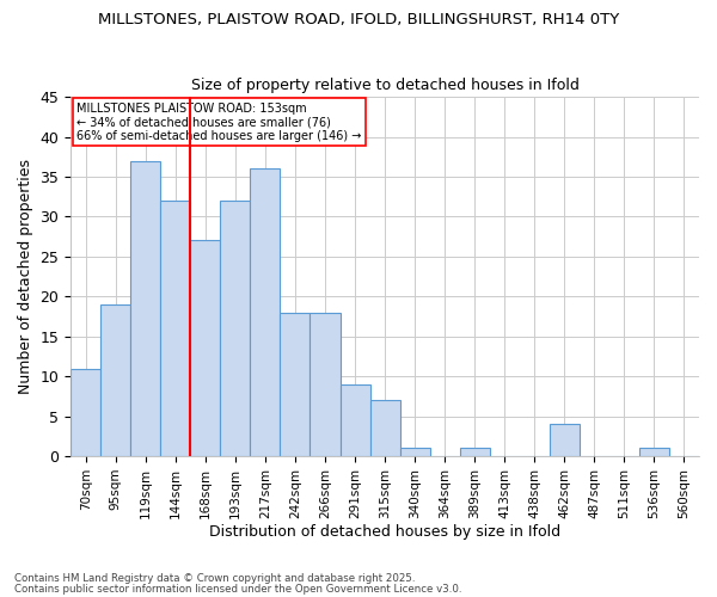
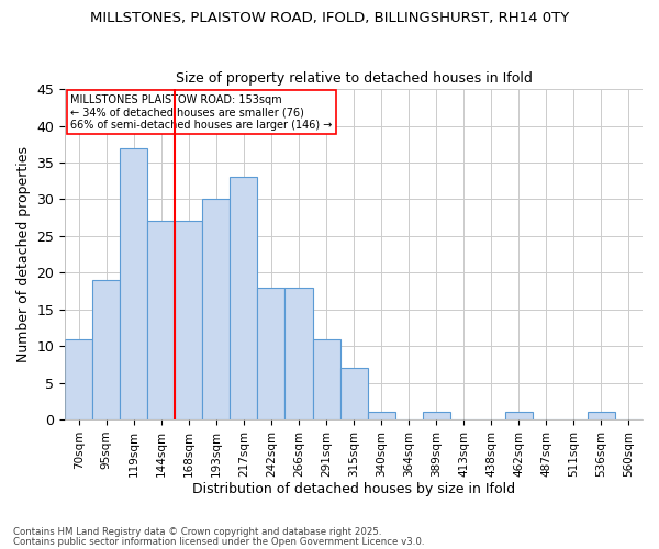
144sqm: 32 -> 27
193sqm: 32 -> 30
217sqm: 36 -> 33
291sqm: 9 -> 11
462sqm: 4 -> 1
